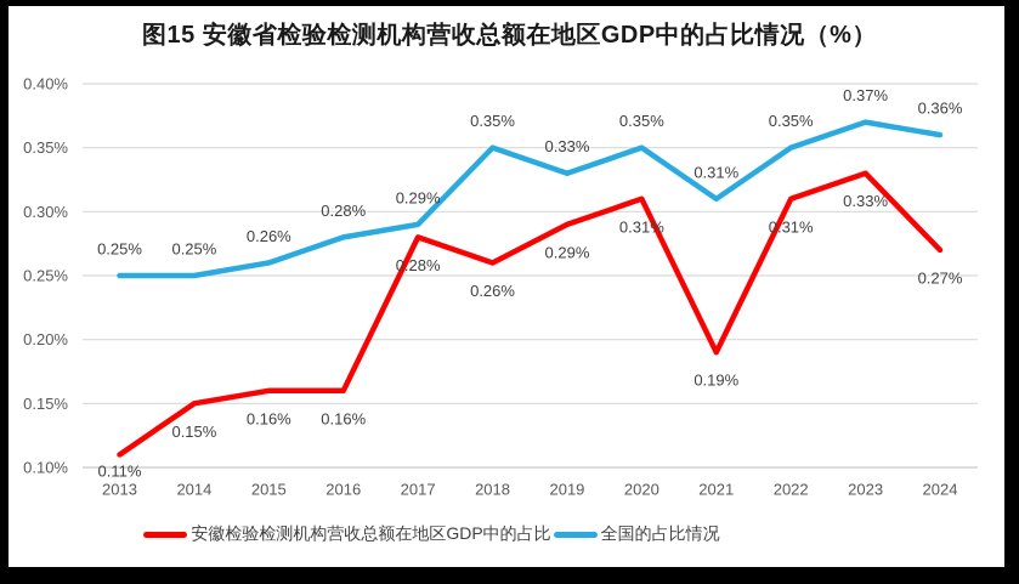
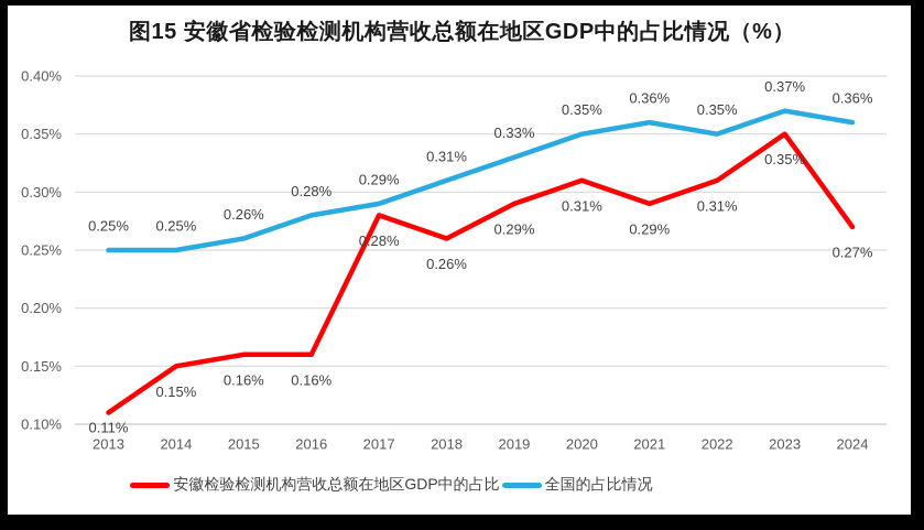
全国的占比情况/2018: 0.35% -> 0.31%
安徽检验检测机构营收总额在地区GDP中的占比/2021: 0.19% -> 0.29%
全国的占比情况/2021: 0.31% -> 0.36%
安徽检验检测机构营收总额在地区GDP中的占比/2023: 0.33% -> 0.35%
